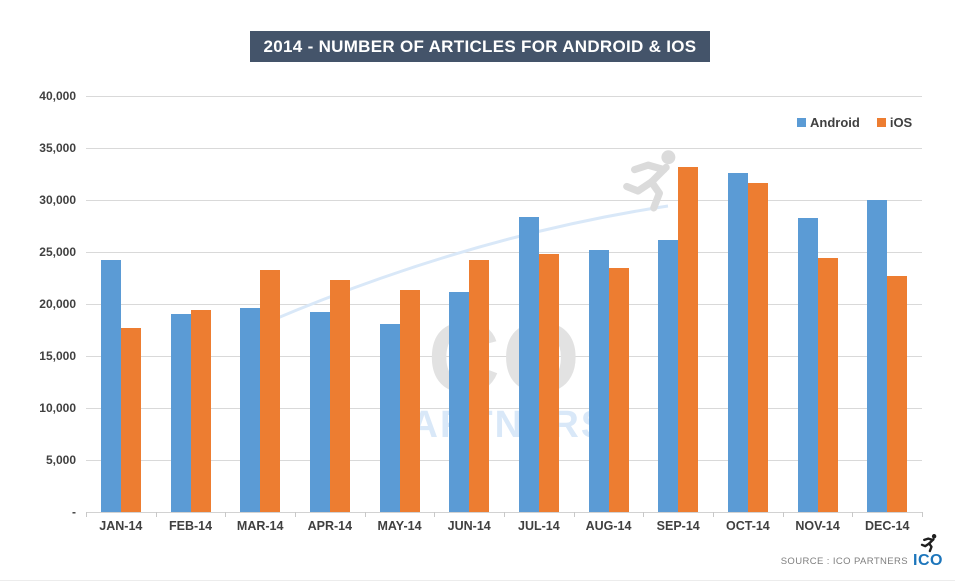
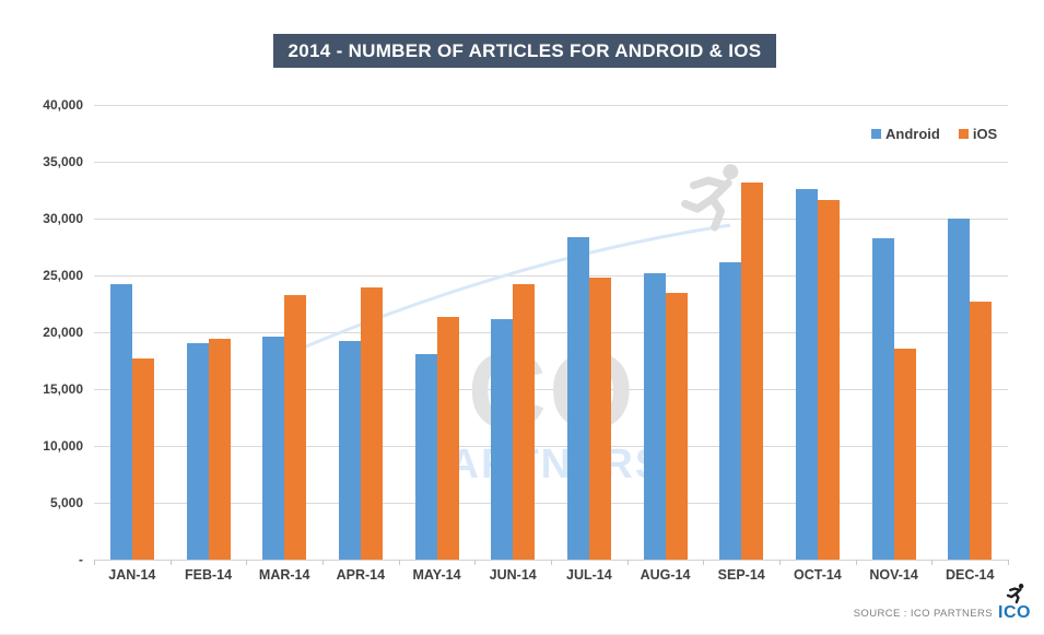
iOS/APR-14: 22300 -> 23900
iOS/NOV-14: 24400 -> 18600
